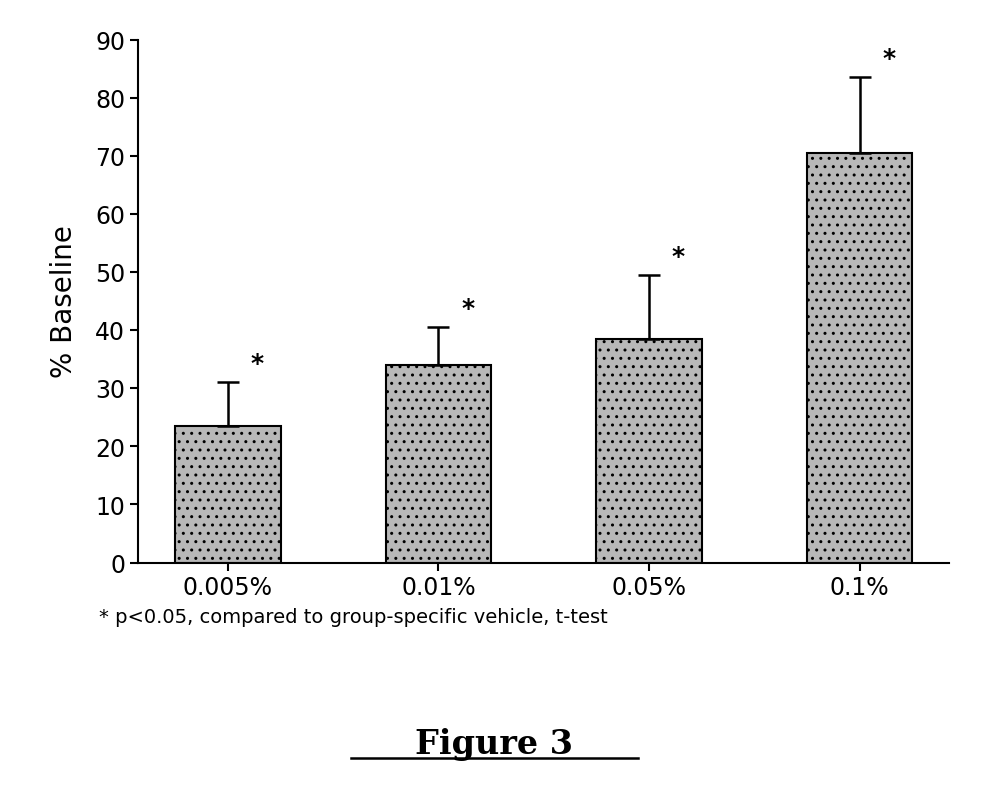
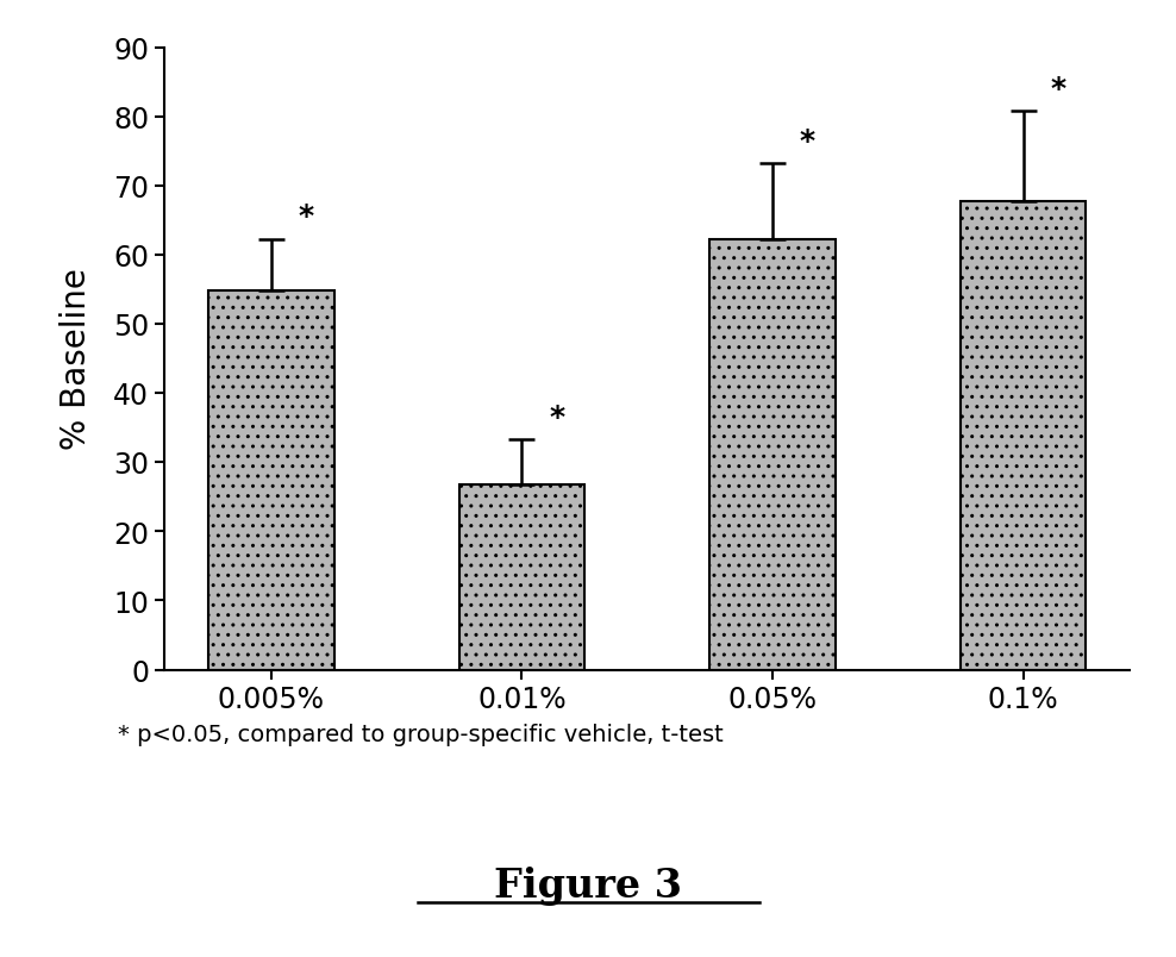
0.005%: 23.5 -> 54.8
0.01%: 34.0 -> 26.8
0.05%: 38.5 -> 62.2
0.1%: 70.5 -> 67.8
